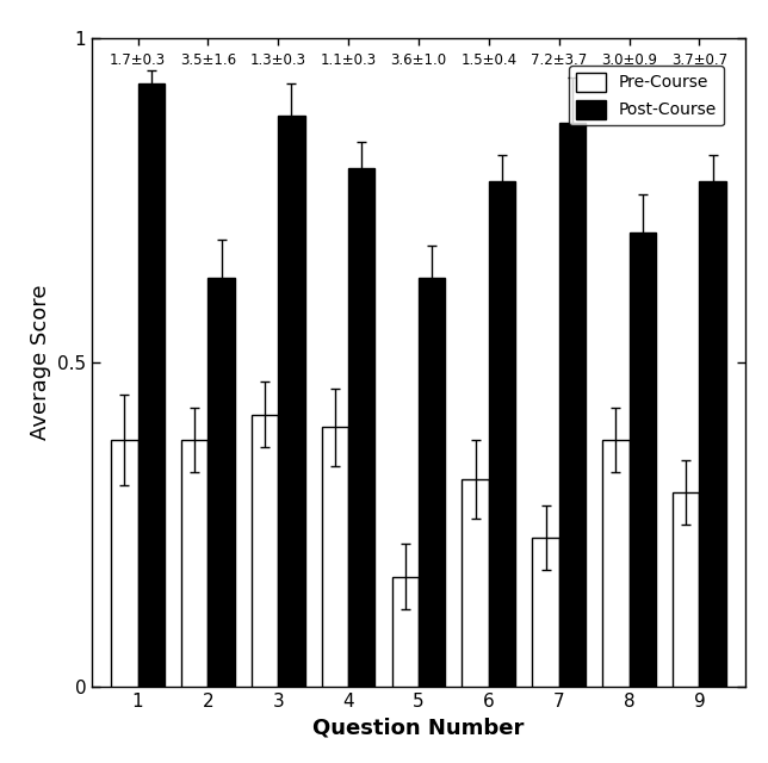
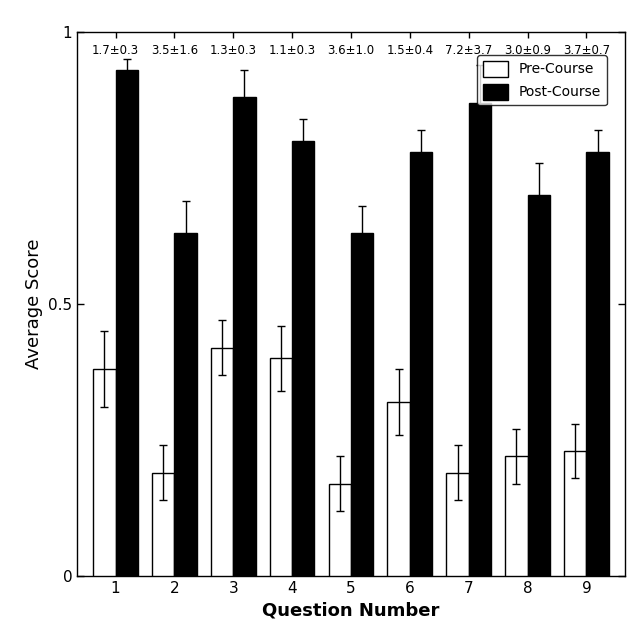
Pre-Course/2: 0.38 -> 0.19
Pre-Course/7: 0.23 -> 0.19
Pre-Course/8: 0.38 -> 0.22
Pre-Course/9: 0.30 -> 0.23
